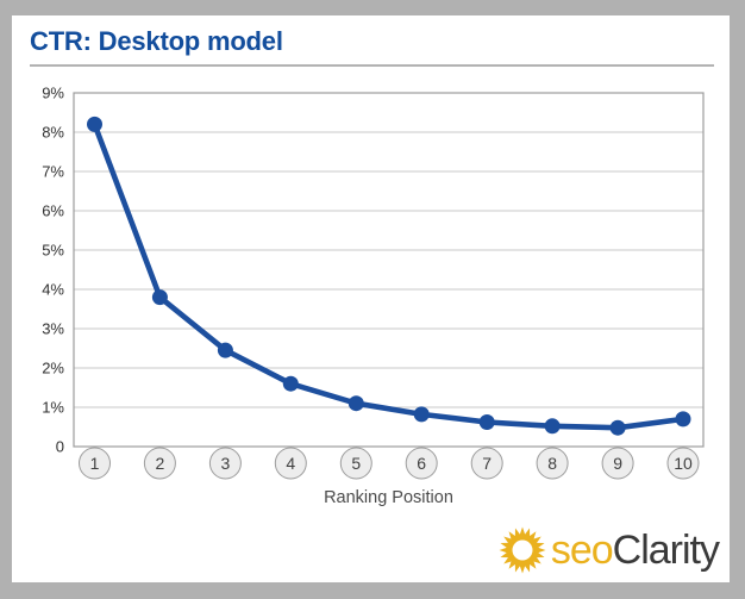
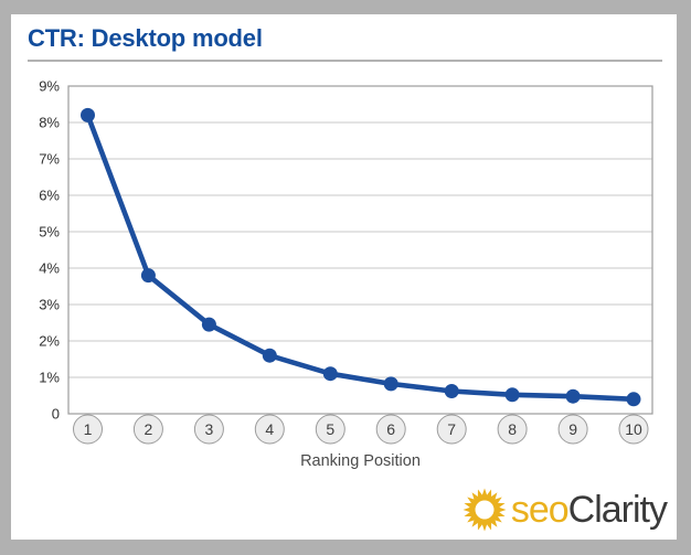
10: 0.7% -> 0.4%
